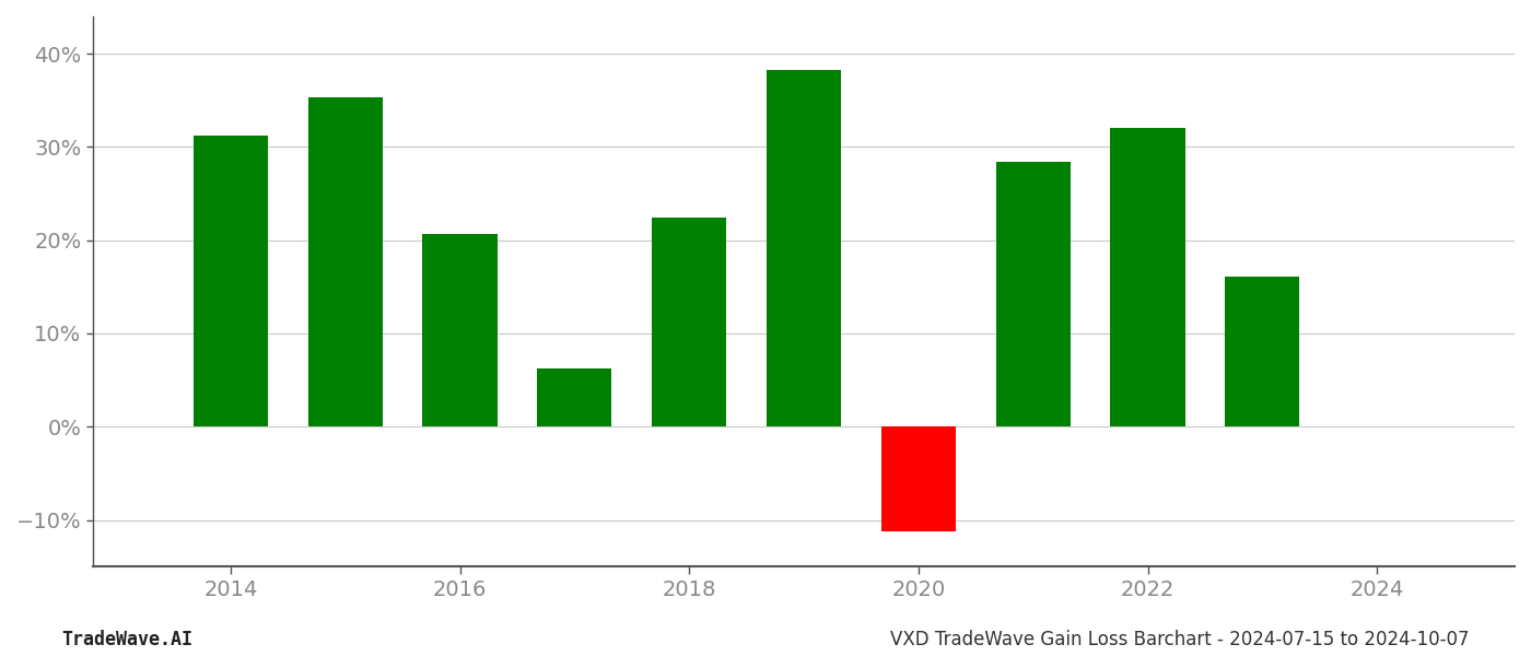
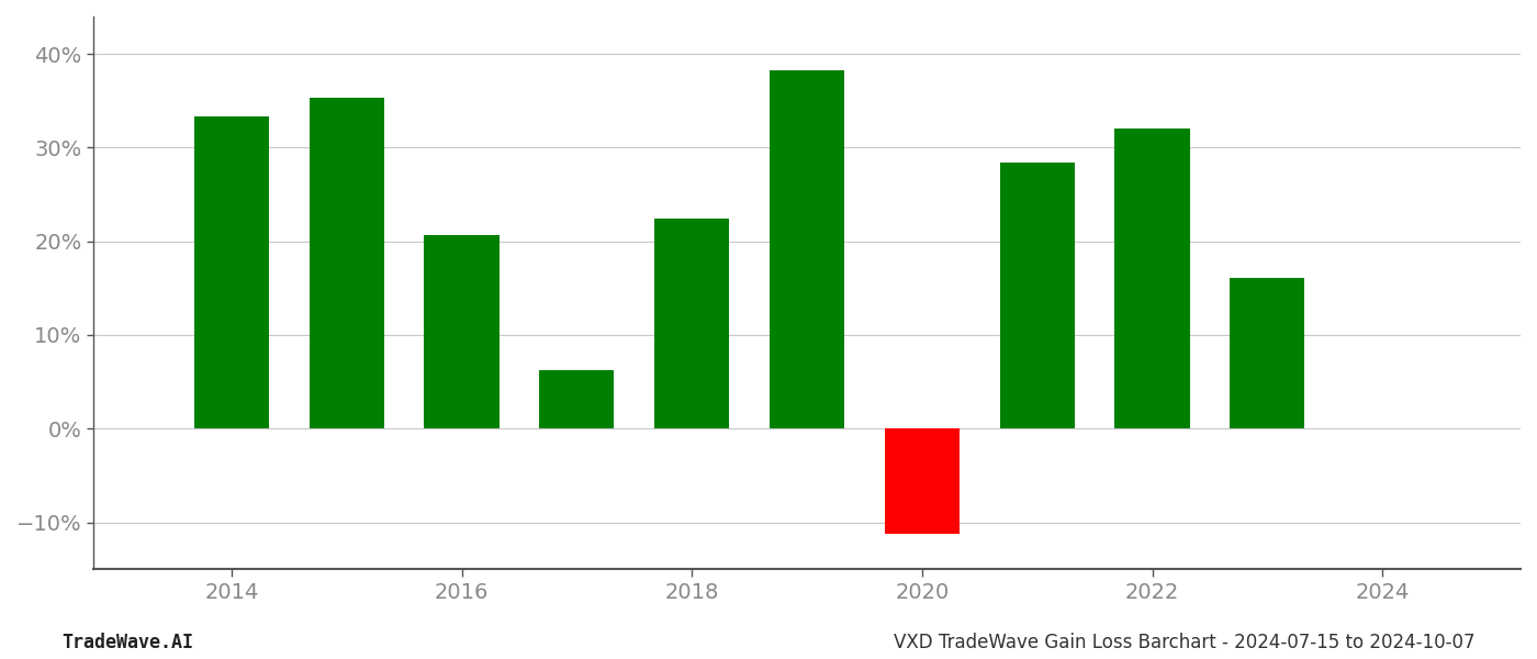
2014: 31.2% -> 33.3%
